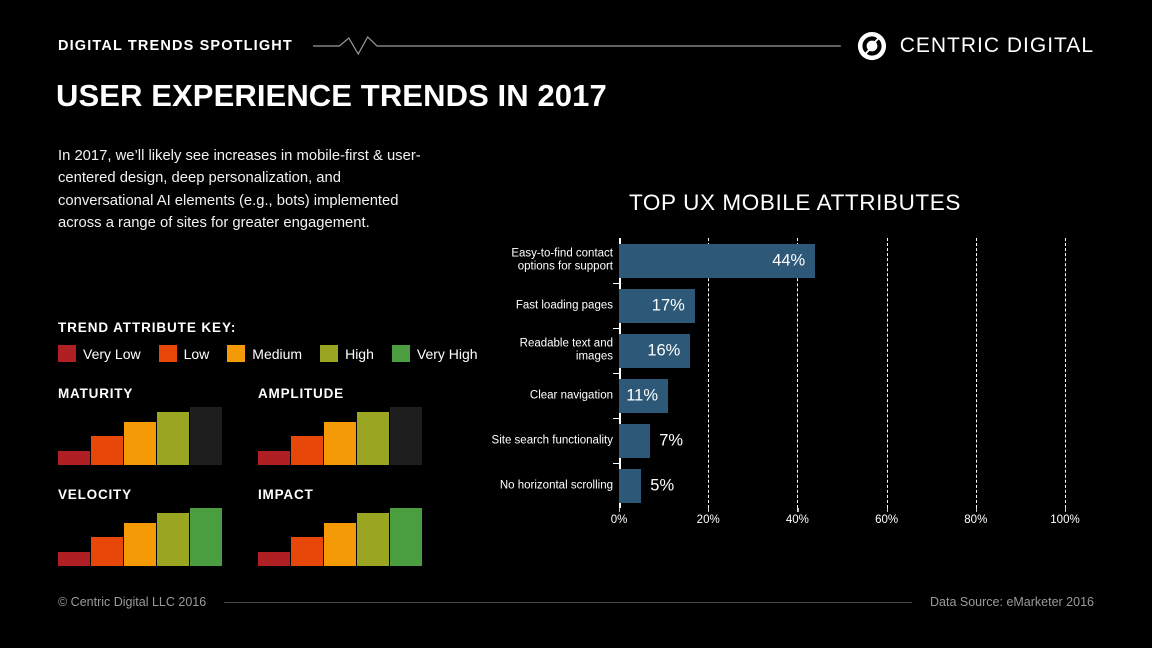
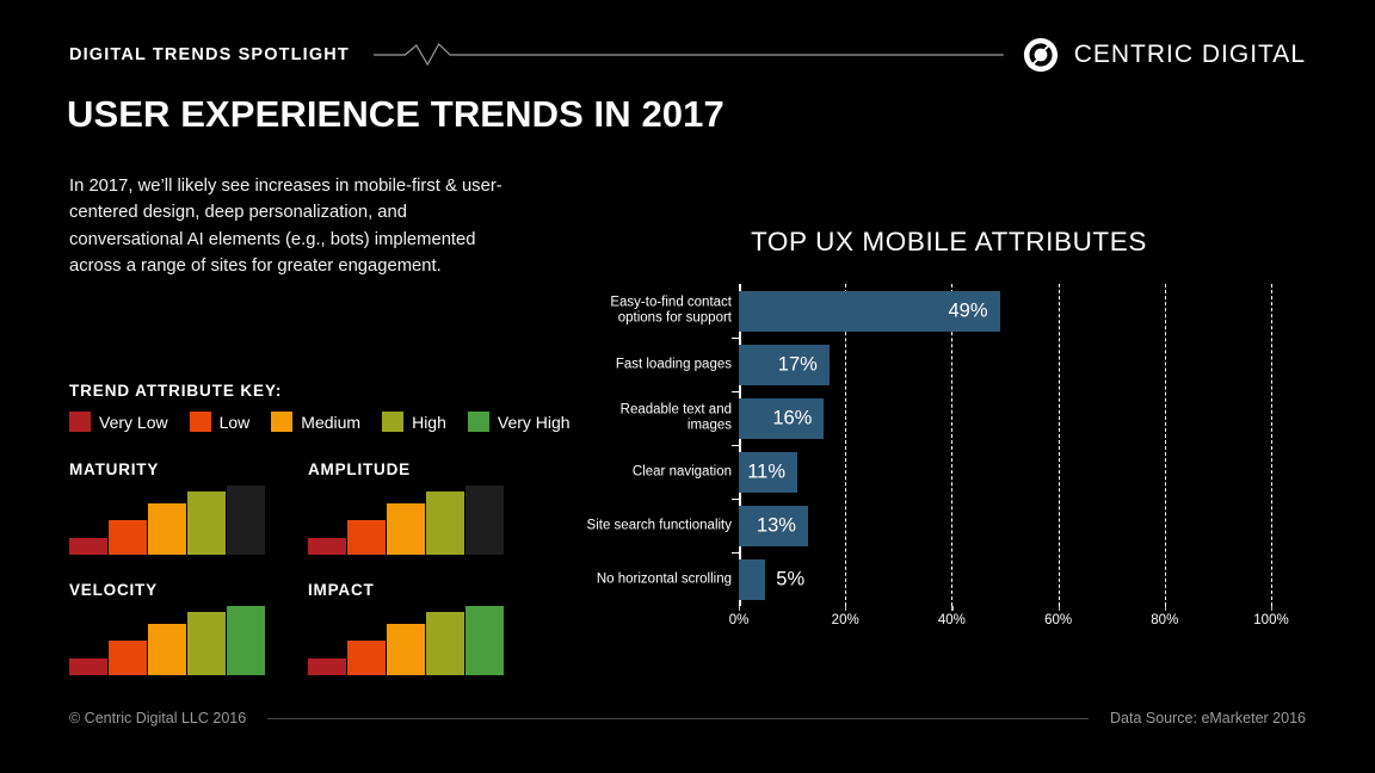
Easy-to-find contact options for support: 44% -> 49%
Site search functionality: 7% -> 13%
